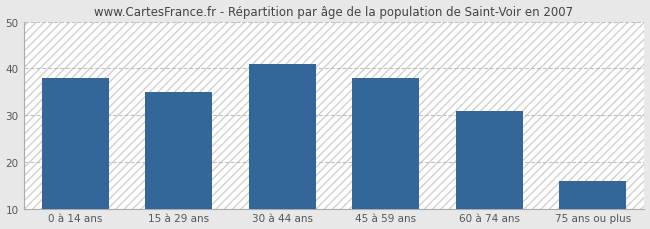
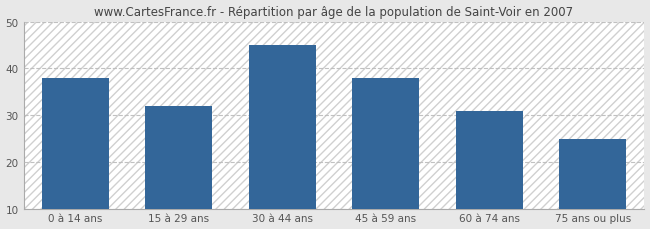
15 à 29 ans: 35 -> 32
30 à 44 ans: 41 -> 45
75 ans ou plus: 16 -> 25
